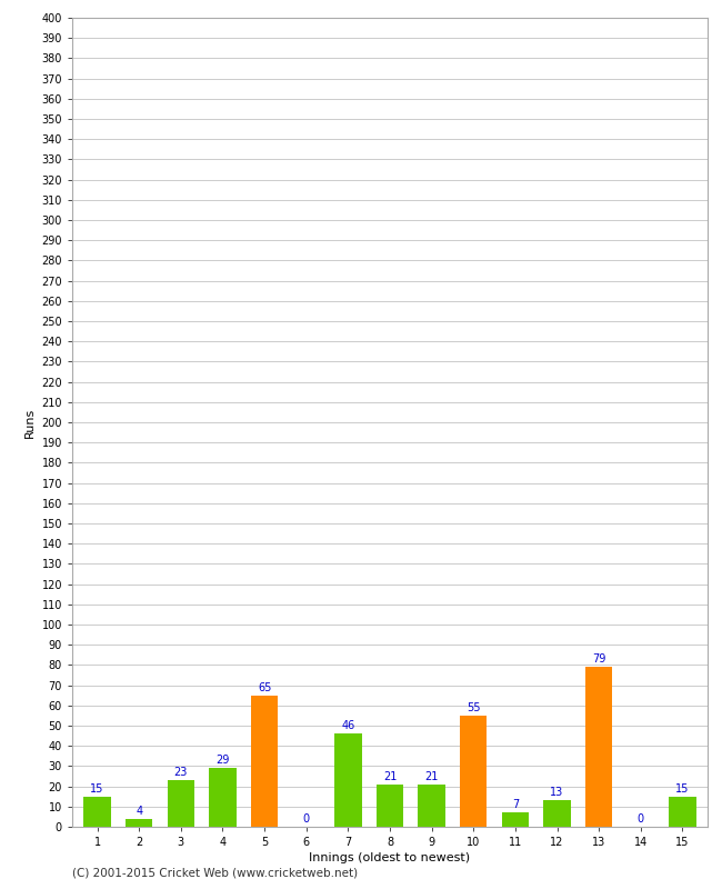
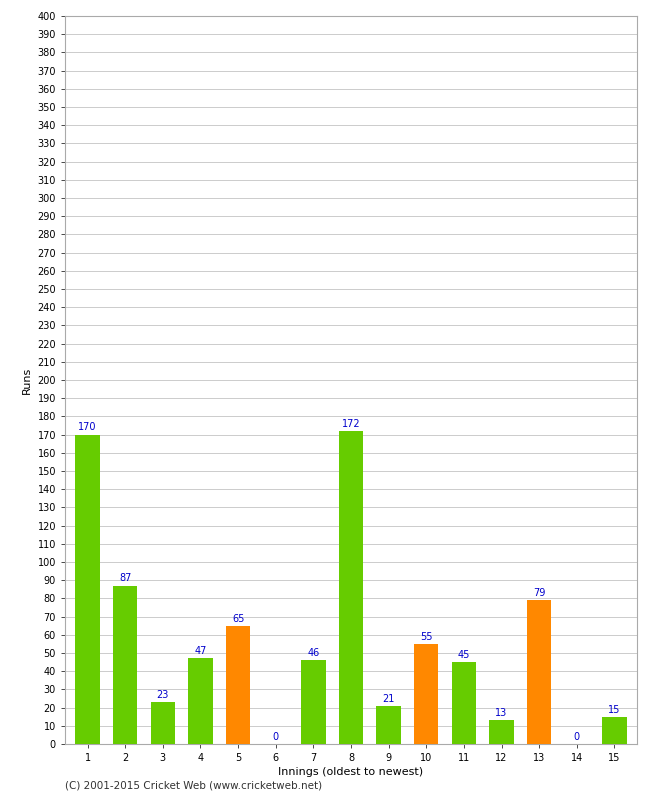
1: 15 -> 170
2: 4 -> 87
4: 29 -> 47
8: 21 -> 172
11: 7 -> 45
